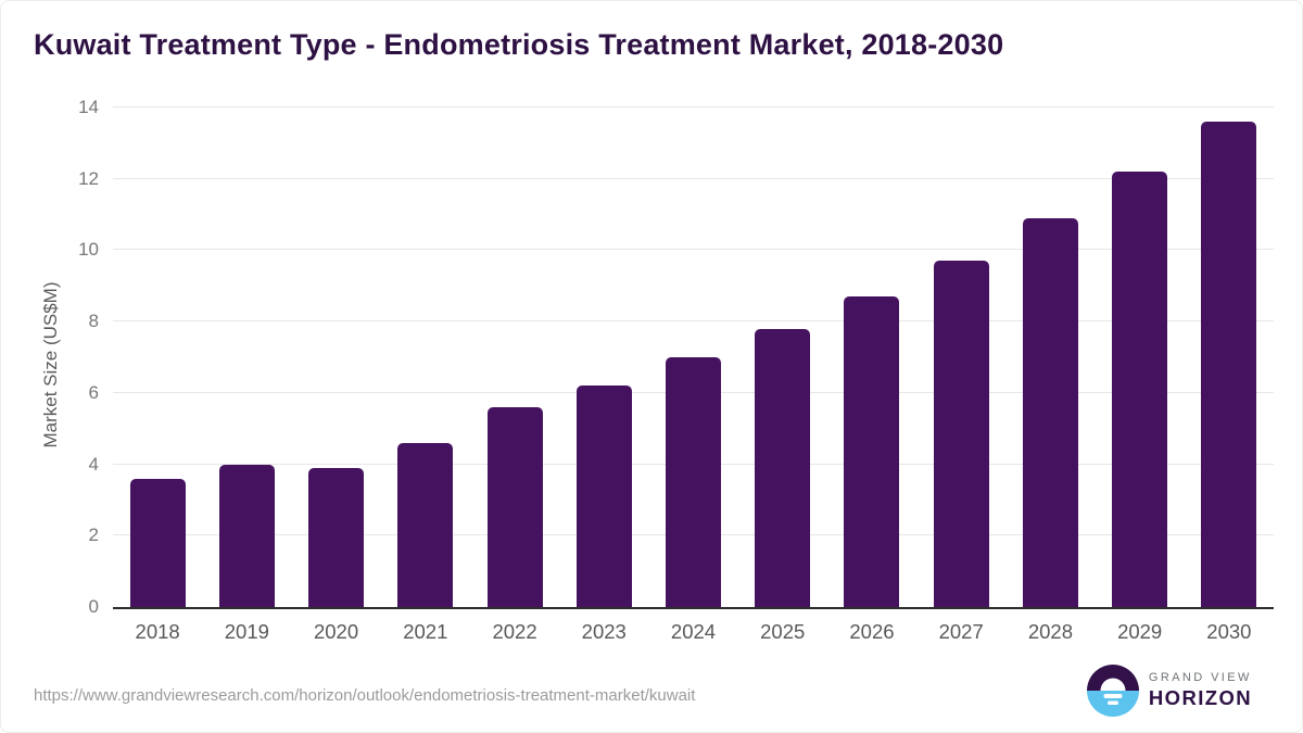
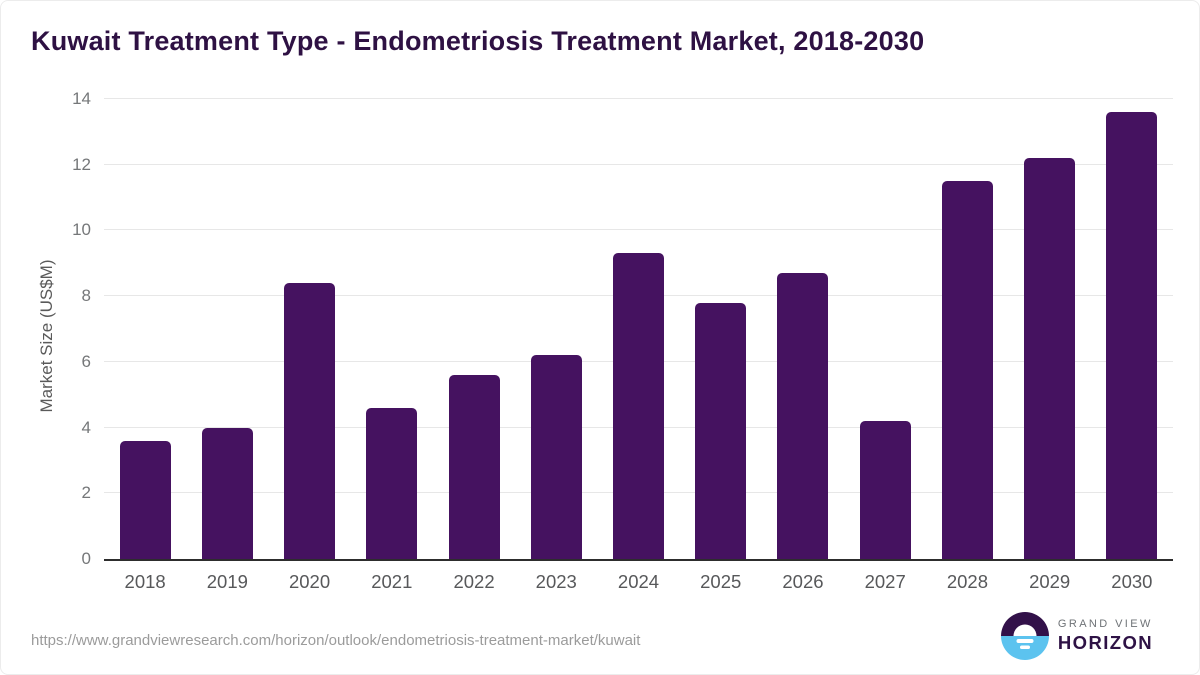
2020: 3.9 -> 8.4
2024: 7.0 -> 9.3
2027: 9.7 -> 4.2
2028: 10.9 -> 11.5
